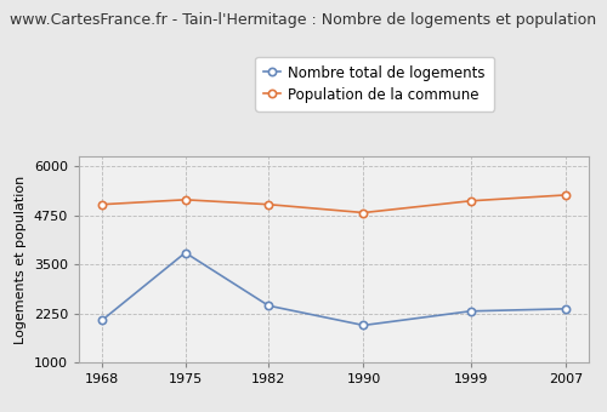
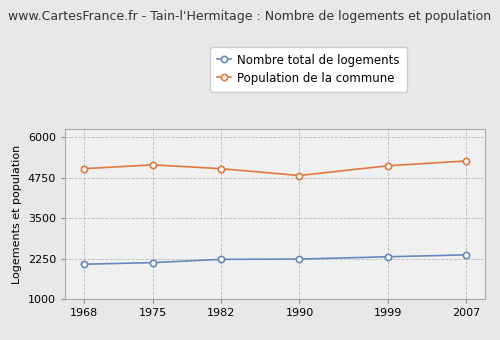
Nombre total de logements/1975: 3800 -> 2130
Nombre total de logements/1982: 2450 -> 2230
Nombre total de logements/1990: 1950 -> 2240
